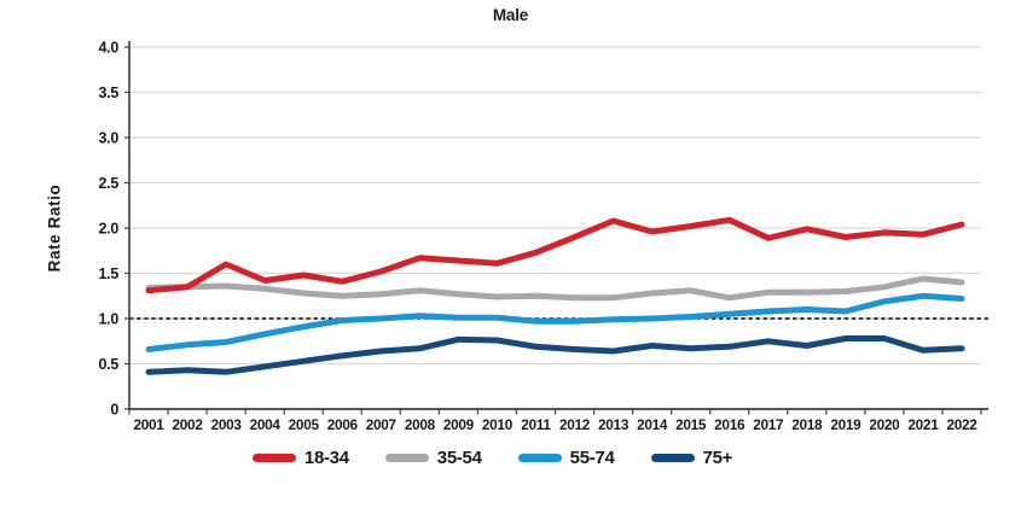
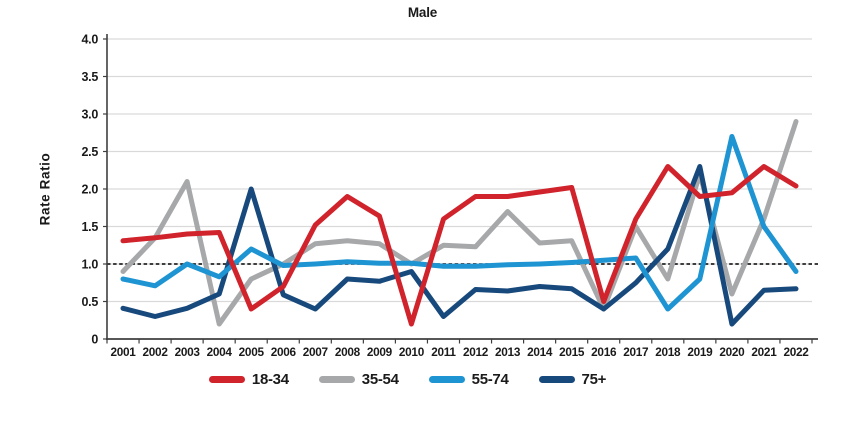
35-54/2001: 1.3 -> 0.9
55-74/2001: 0.7 -> 0.8
75+/2002: 0.4 -> 0.3
18-34/2003: 1.6 -> 1.4
35-54/2003: 1.4 -> 2.1
55-74/2003: 0.7 -> 1.0
35-54/2004: 1.3 -> 0.2
75+/2004: 0.5 -> 0.6
18-34/2005: 1.5 -> 0.4
35-54/2005: 1.3 -> 0.8
55-74/2005: 0.9 -> 1.2
75+/2005: 0.5 -> 2.0
18-34/2006: 1.4 -> 0.7
35-54/2006: 1.2 -> 1.0
75+/2007: 0.6 -> 0.4
18-34/2008: 1.7 -> 1.9
75+/2008: 0.7 -> 0.8
18-34/2010: 1.6 -> 0.2
35-54/2010: 1.2 -> 1.0
75+/2010: 0.8 -> 0.9
18-34/2011: 1.7 -> 1.6
75+/2011: 0.7 -> 0.3
18-34/2013: 2.1 -> 1.9
35-54/2013: 1.2 -> 1.7
18-34/2016: 2.1 -> 0.5
35-54/2016: 1.2 -> 0.4
75+/2016: 0.7 -> 0.4
18-34/2017: 1.9 -> 1.6
35-54/2017: 1.3 -> 1.5
18-34/2018: 2.0 -> 2.3
35-54/2018: 1.3 -> 0.8
55-74/2018: 1.1 -> 0.4
75+/2018: 0.7 -> 1.2
35-54/2019: 1.3 -> 2.2
55-74/2019: 1.1 -> 0.8
75+/2019: 0.8 -> 2.3
35-54/2020: 1.4 -> 0.6
55-74/2020: 1.2 -> 2.7
75+/2020: 0.8 -> 0.2
18-34/2021: 1.9 -> 2.3
35-54/2021: 1.4 -> 1.6
55-74/2021: 1.2 -> 1.5
35-54/2022: 1.4 -> 2.9
55-74/2022: 1.2 -> 0.9
